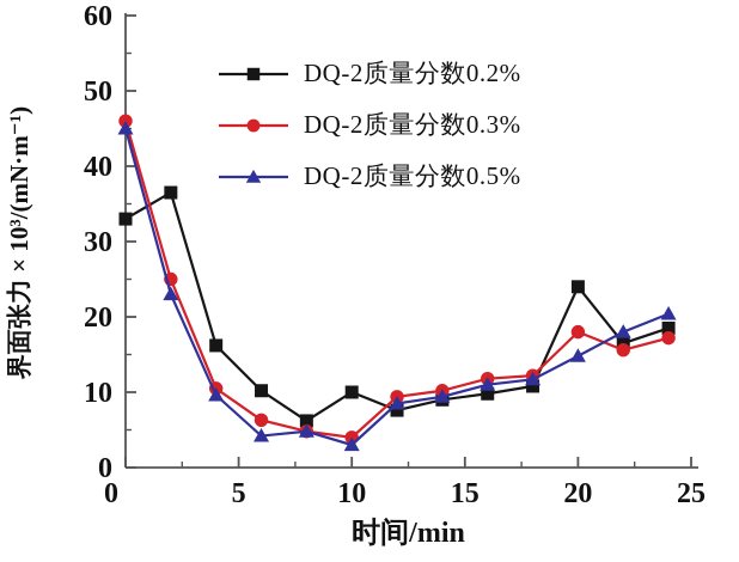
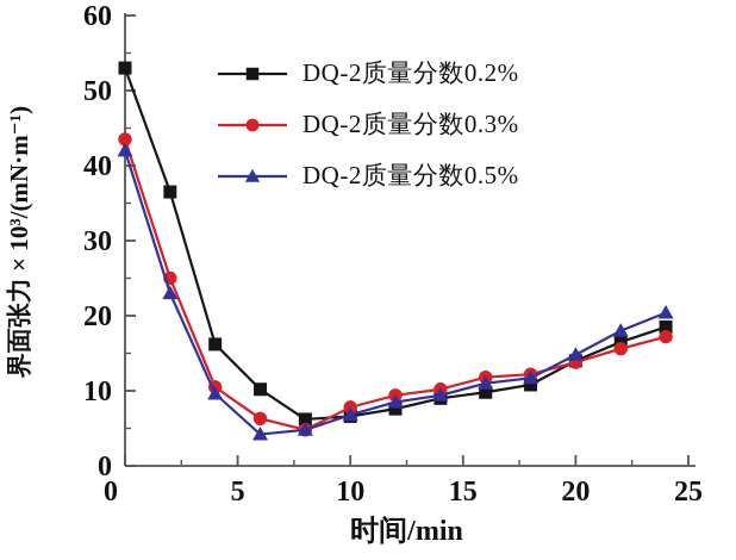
DQ-2质量分数0.2%/0: 33 -> 53
DQ-2质量分数0.3%/0: 46 -> 44
DQ-2质量分数0.5%/0: 45 -> 42
DQ-2质量分数0.2%/10: 10 -> 7
DQ-2质量分数0.3%/10: 4 -> 8
DQ-2质量分数0.5%/10: 3 -> 7
DQ-2质量分数0.2%/20: 24 -> 14
DQ-2质量分数0.3%/20: 18 -> 14
